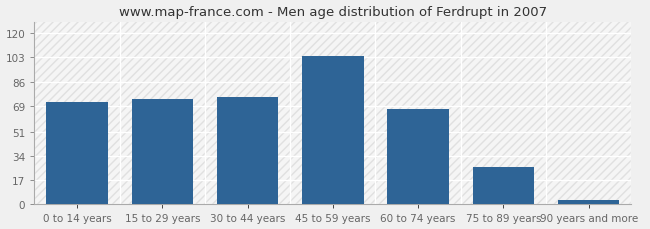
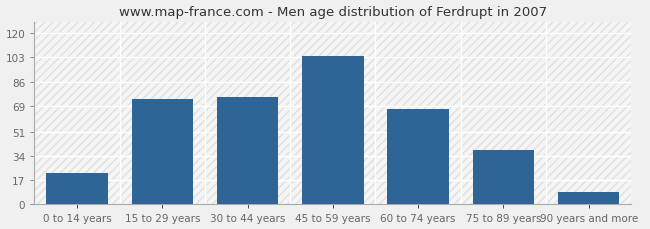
0 to 14 years: 72 -> 22
75 to 89 years: 26 -> 38
90 years and more: 3 -> 9
